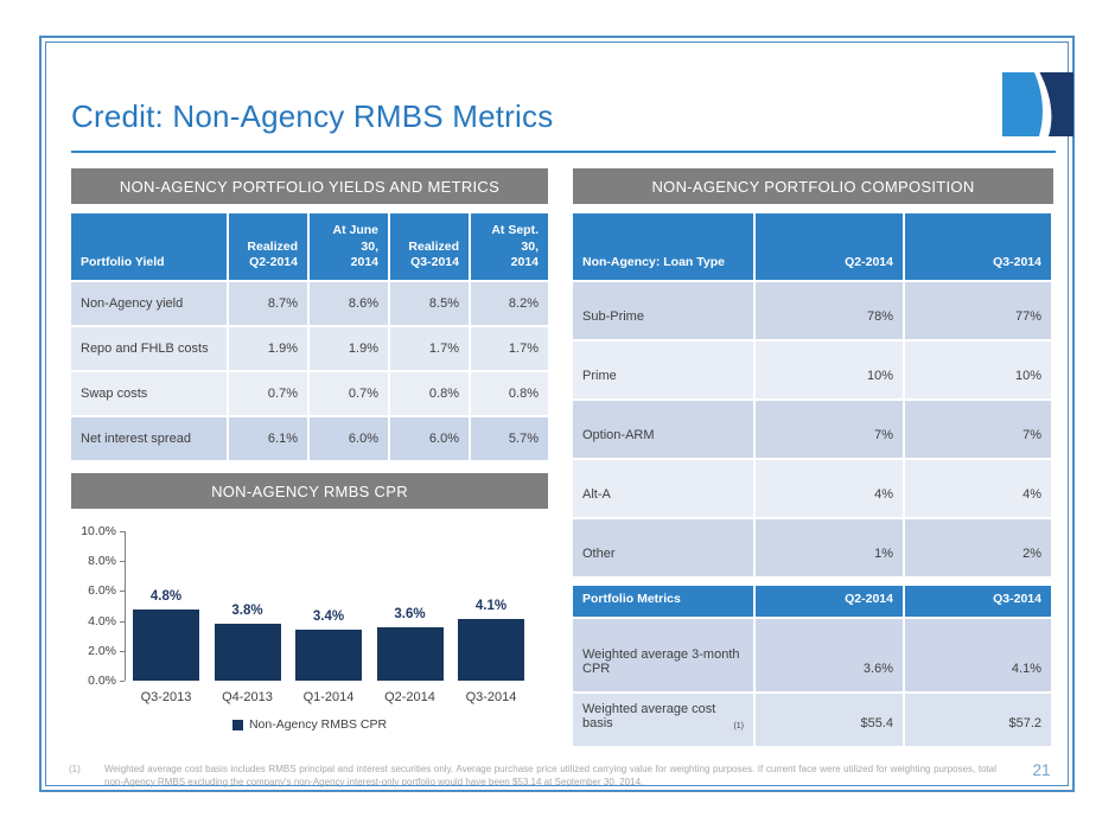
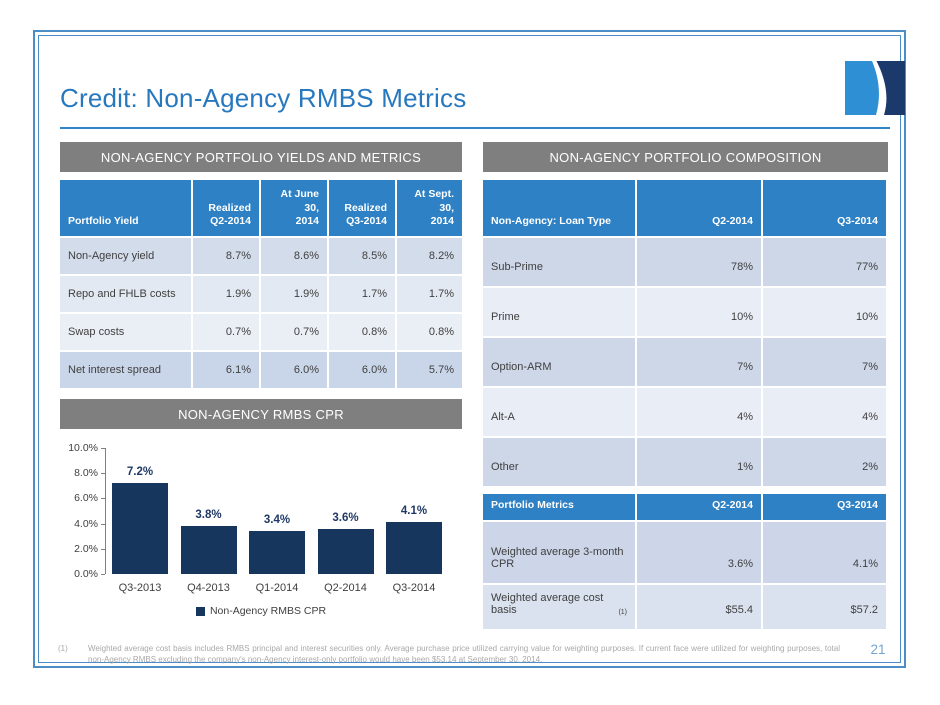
Q3-2013: 4.8% -> 7.2%
